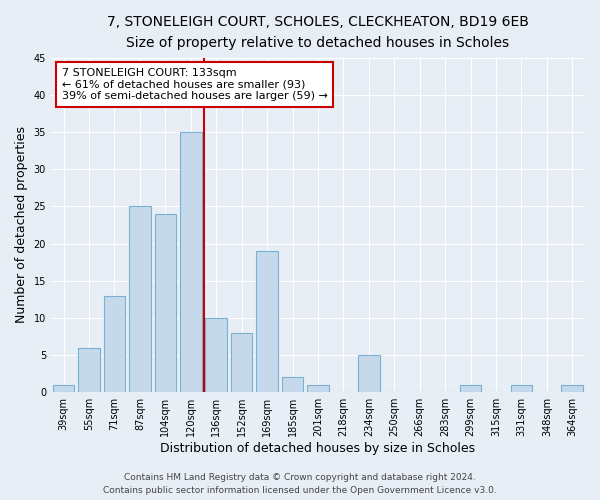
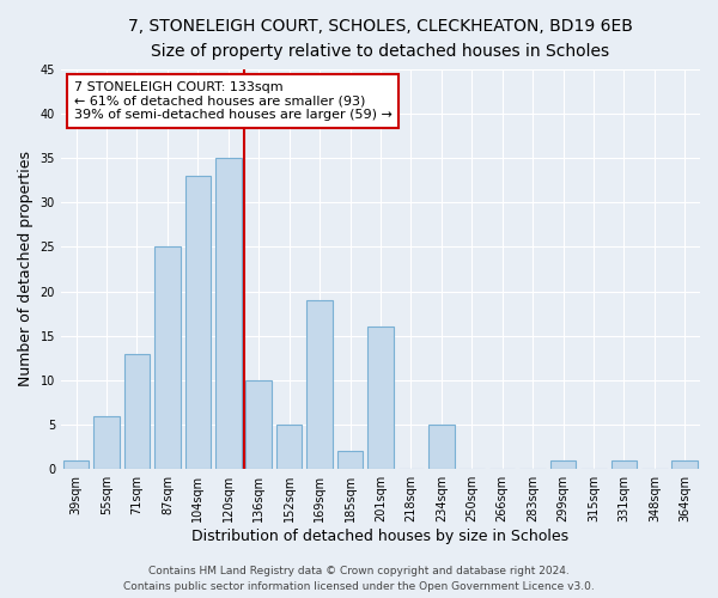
104sqm: 24 -> 33
152sqm: 8 -> 5
201sqm: 1 -> 16
